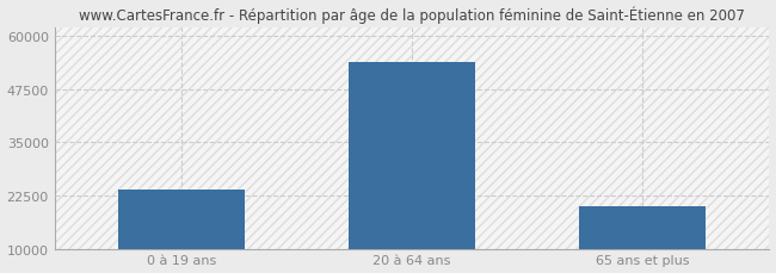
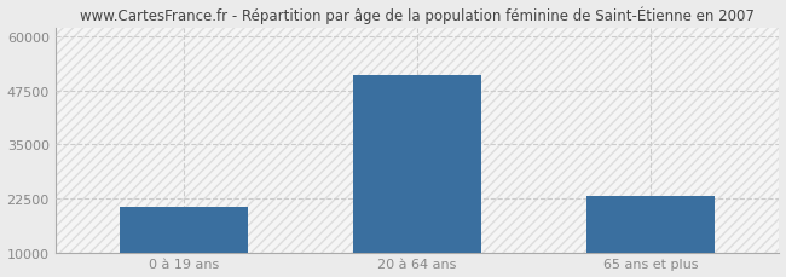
0 à 19 ans: 24000 -> 20500
20 à 64 ans: 54000 -> 51000
65 ans et plus: 20000 -> 23000
